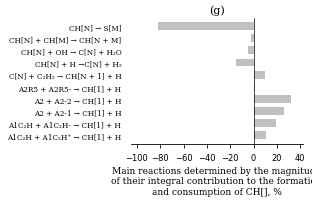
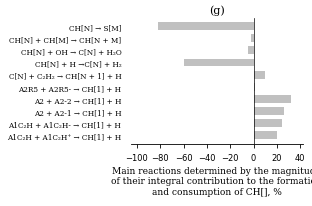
CH[N] + H →C[N] + H₂: -15 -> -60
A1C₂H + A1C₂H- → CH[1] + H: 19 -> 24
A1C₂H + A1C₂H⁺ → CH[1] + H: 11 -> 20
